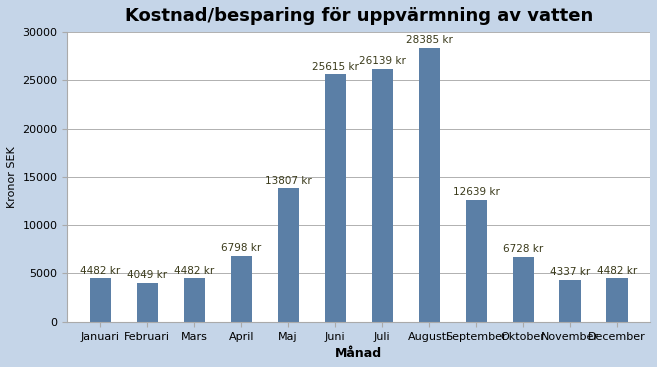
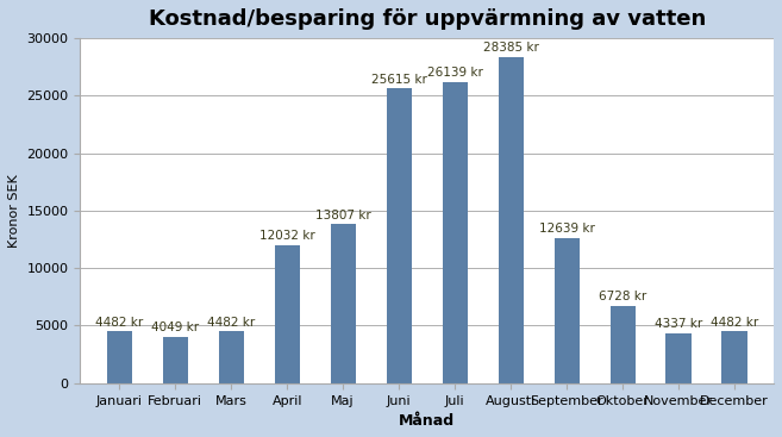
April: 6798 -> 12032
